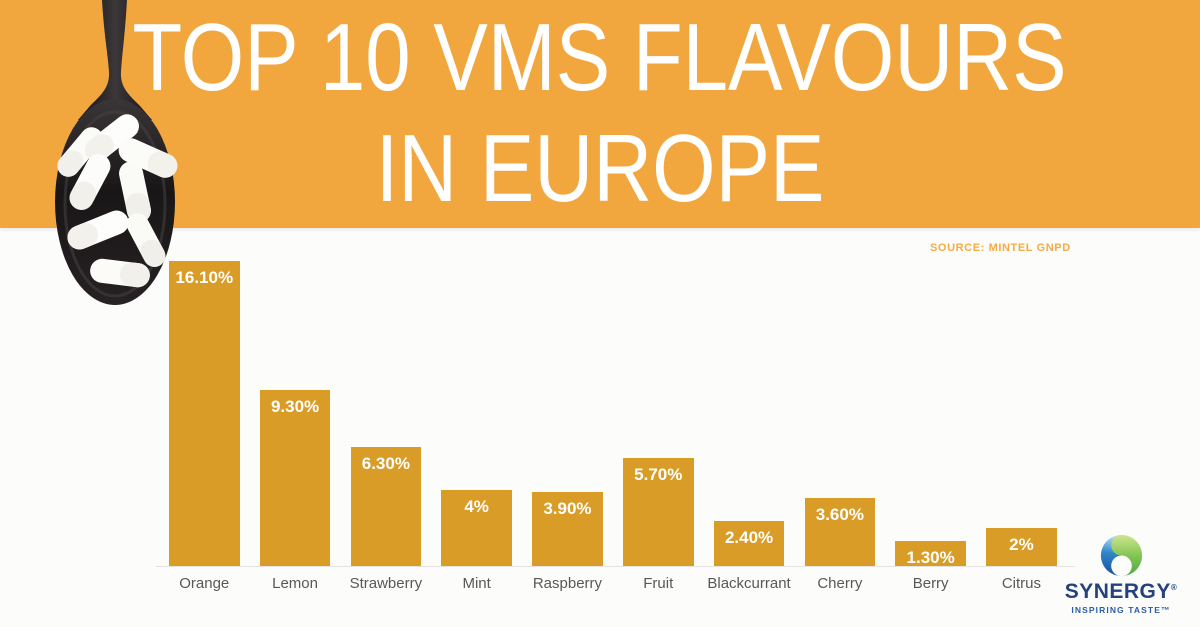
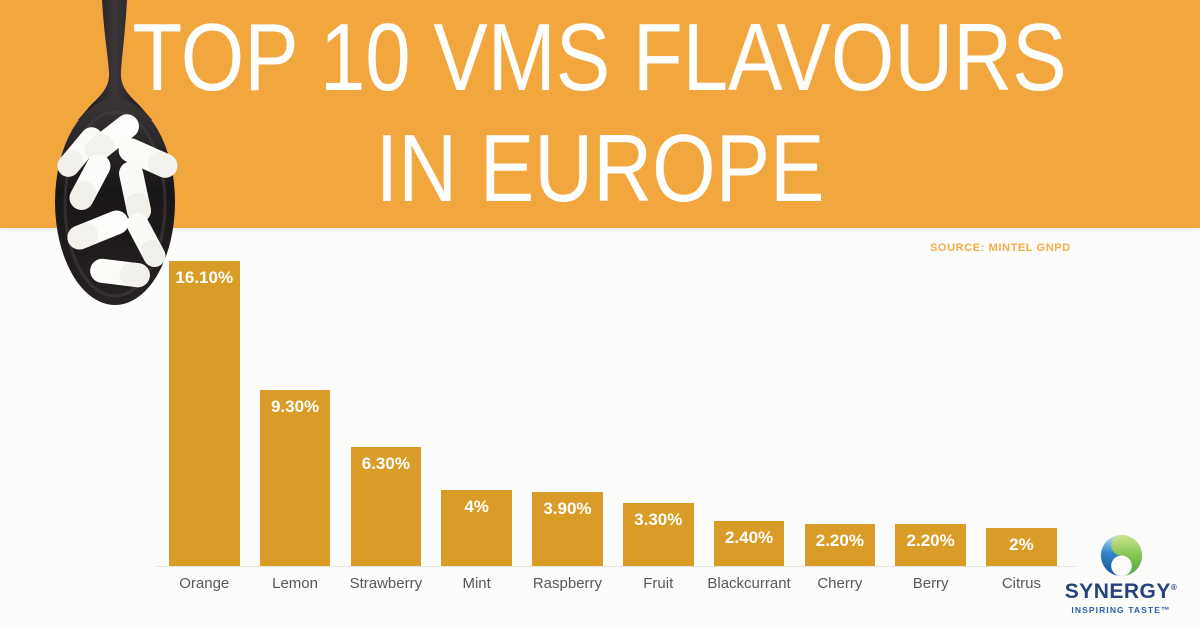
Fruit: 5.70% -> 3.30%
Cherry: 3.60% -> 2.20%
Berry: 1.30% -> 2.20%
